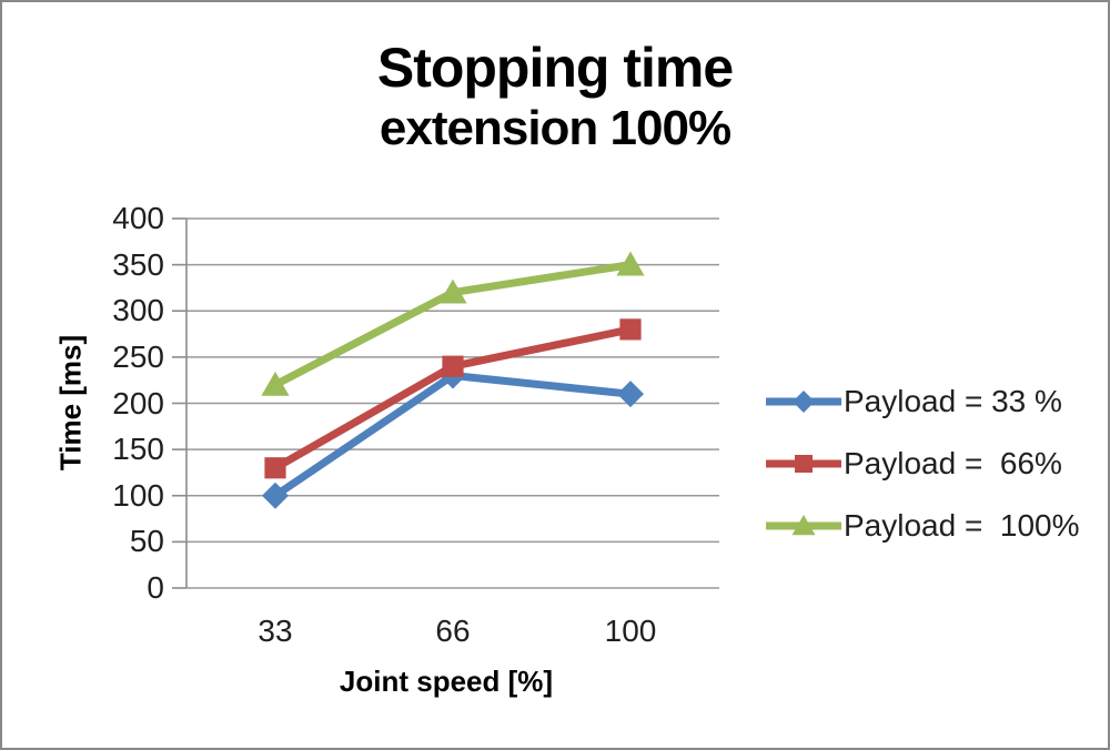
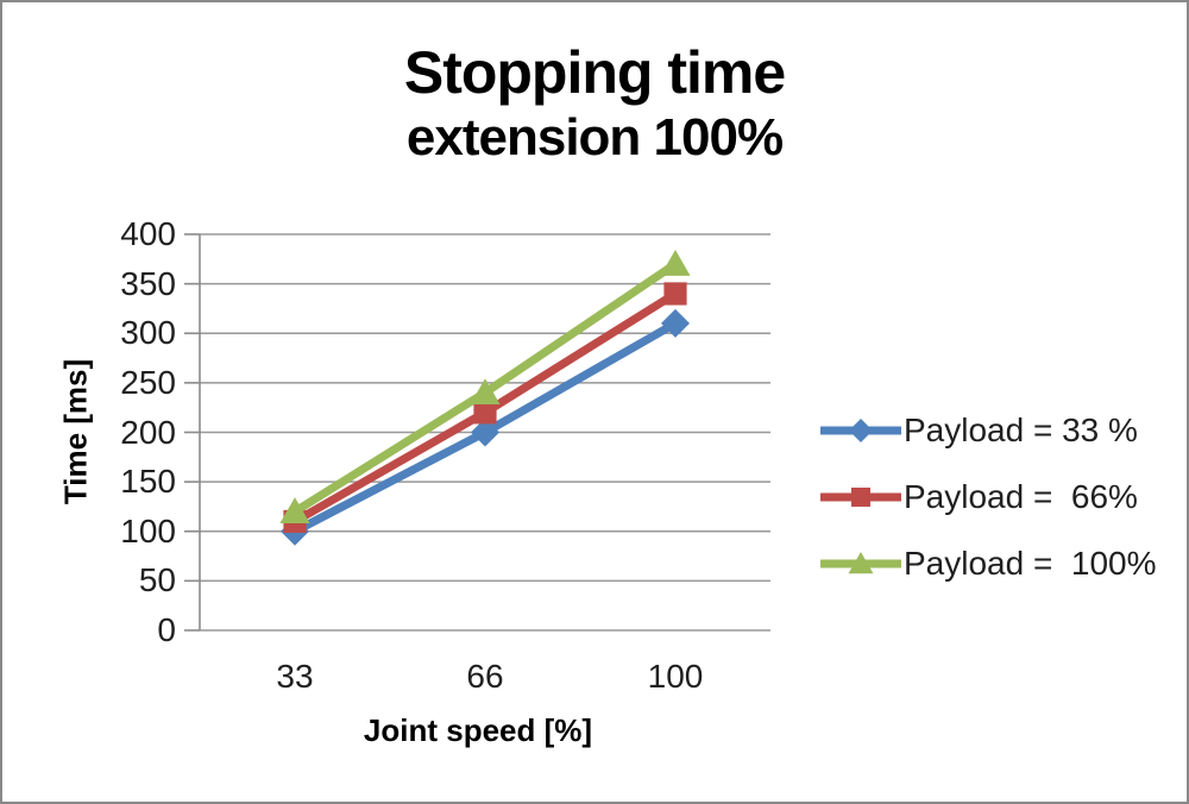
Payload = 66%/33: 130 -> 110
Payload = 100%/33: 220 -> 120
Payload = 33 %/66: 230 -> 200
Payload = 66%/66: 240 -> 220
Payload = 100%/66: 320 -> 240
Payload = 33 %/100: 210 -> 310
Payload = 66%/100: 280 -> 340
Payload = 100%/100: 350 -> 370
